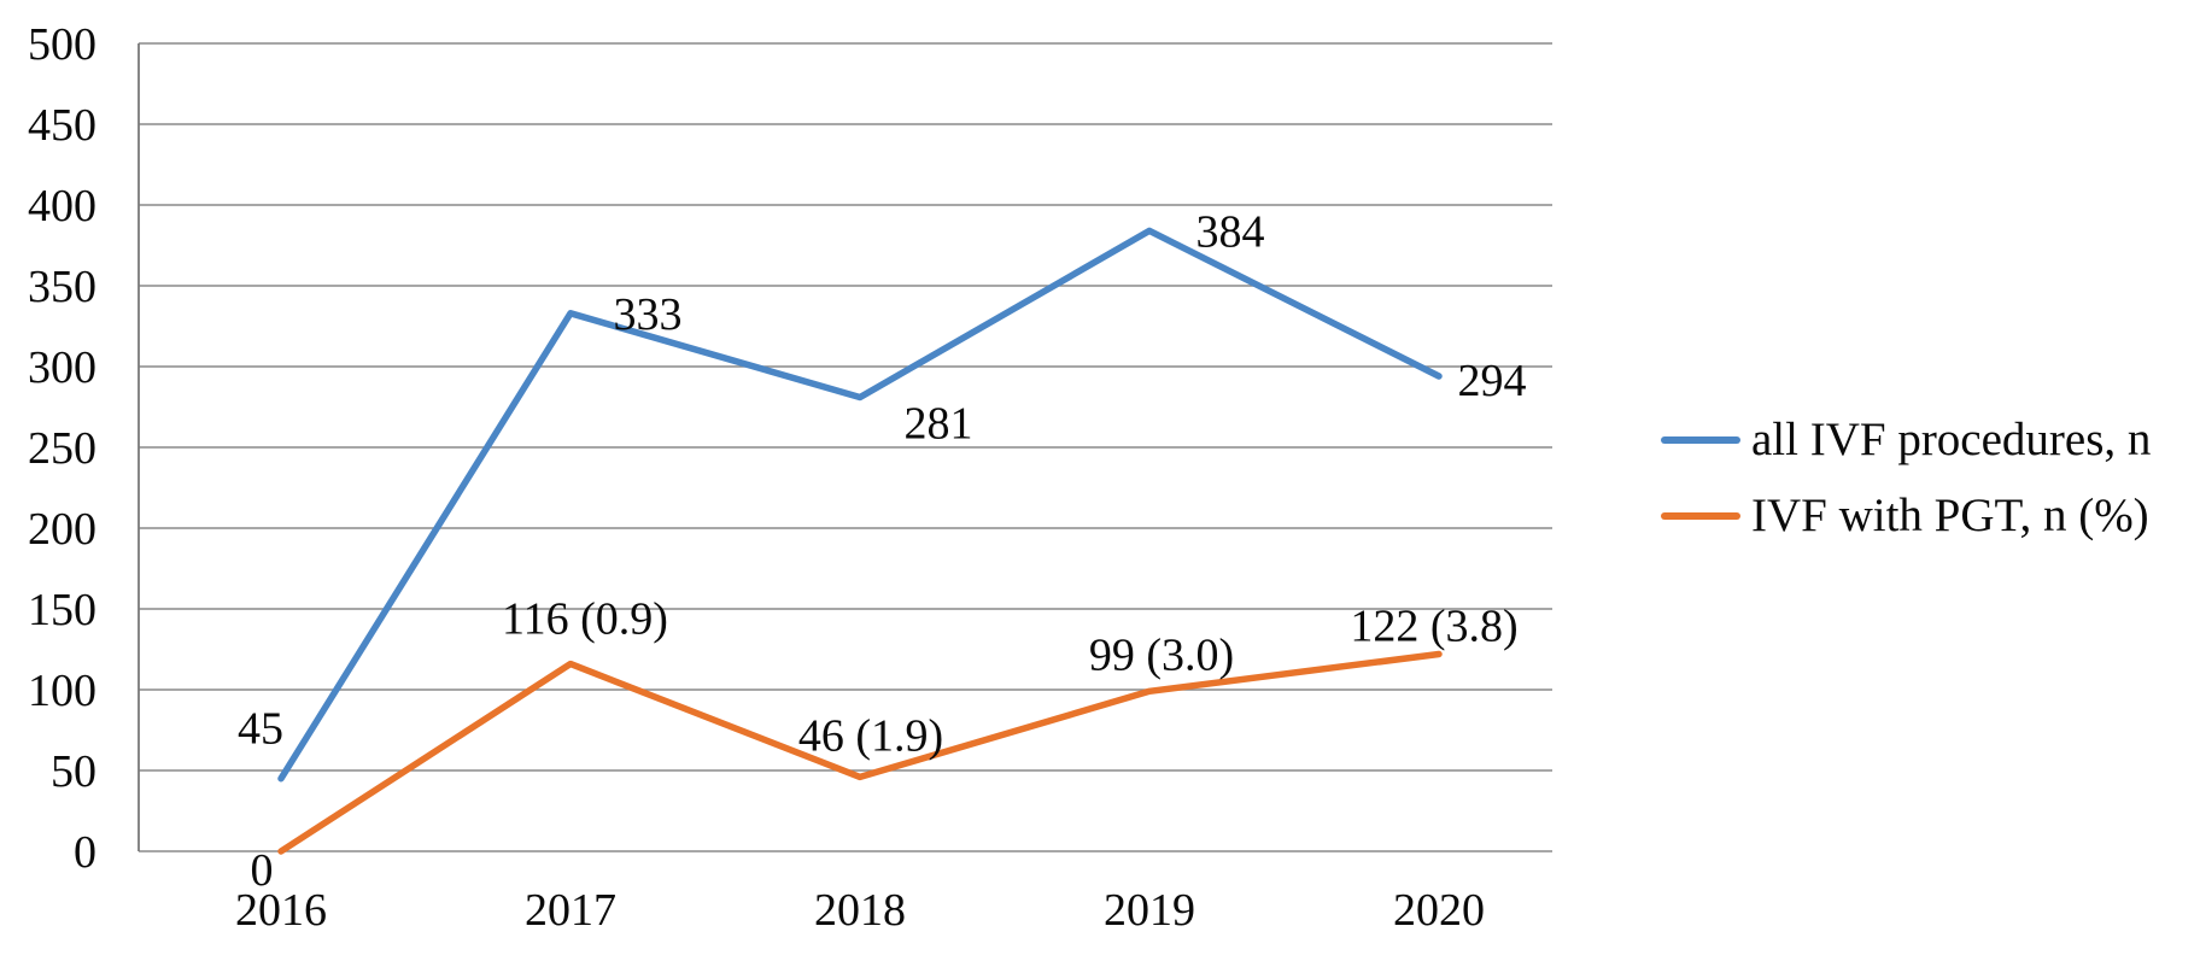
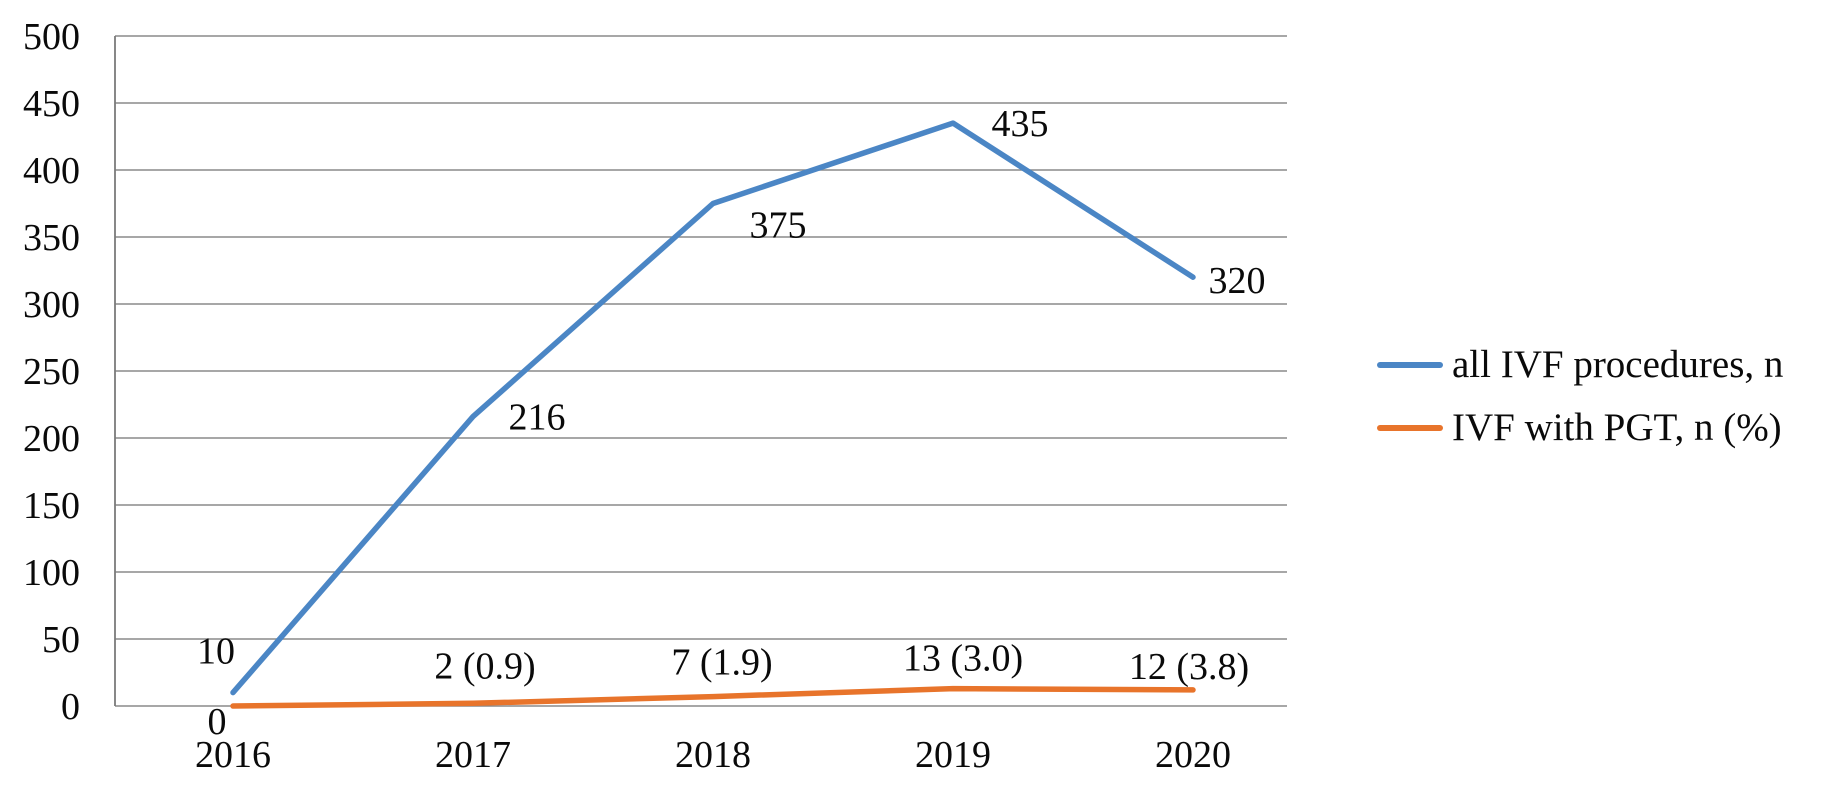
all IVF procedures, n/2016: 45 -> 10
all IVF procedures, n/2017: 333 -> 216
IVF with PGT, n (%)/2017: 116 -> 2
all IVF procedures, n/2018: 281 -> 375
IVF with PGT, n (%)/2018: 46 -> 7
all IVF procedures, n/2019: 384 -> 435
IVF with PGT, n (%)/2019: 99 -> 13
all IVF procedures, n/2020: 294 -> 320
IVF with PGT, n (%)/2020: 122 -> 12
